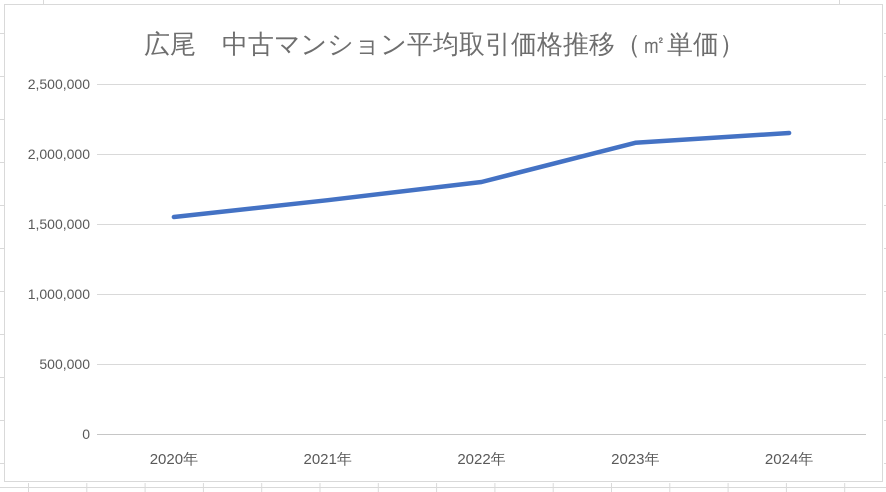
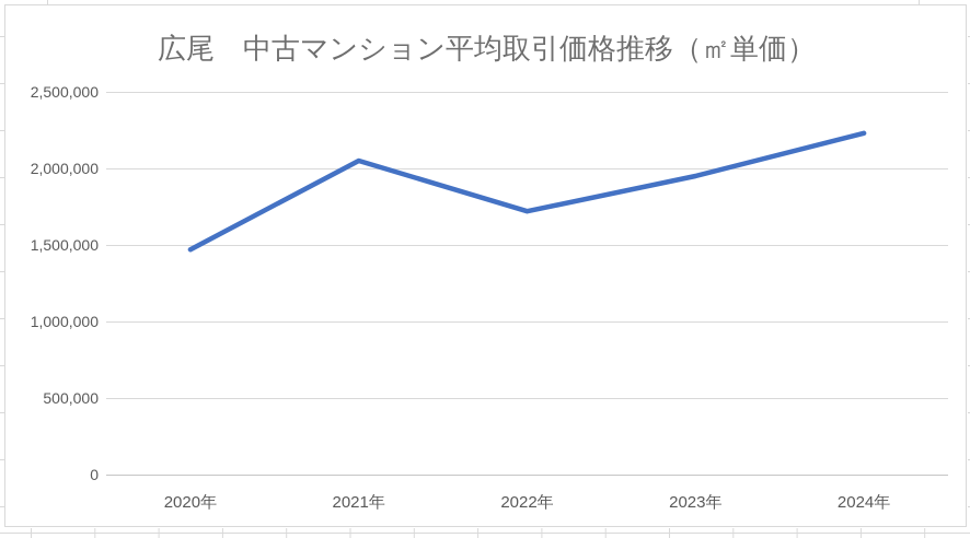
2020年: 1550000 -> 1470000
2021年: 1670000 -> 2050000
2022年: 1800000 -> 1720000
2023年: 2080000 -> 1950000
2024年: 2150000 -> 2230000
